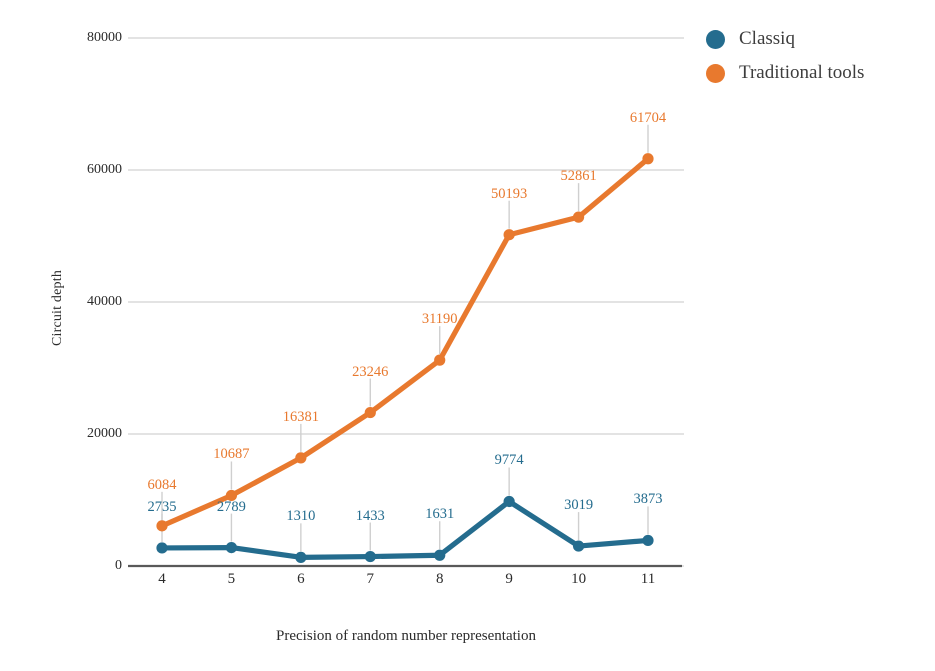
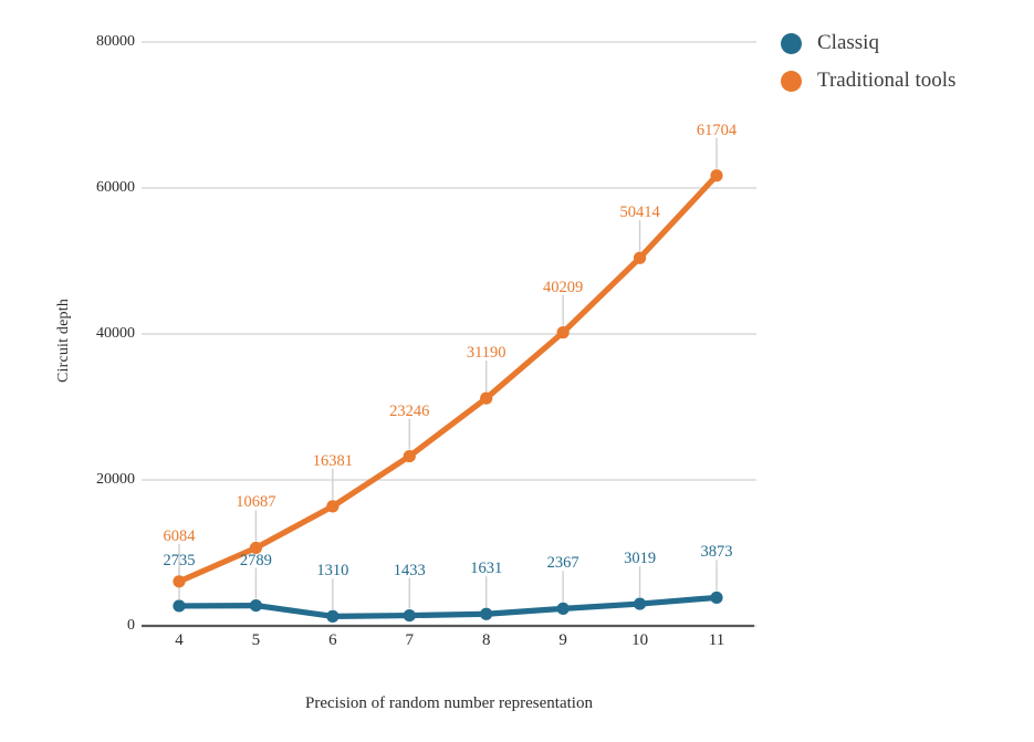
Classiq/9: 9774 -> 2367
Traditional tools/9: 50193 -> 40209
Traditional tools/10: 52861 -> 50414
